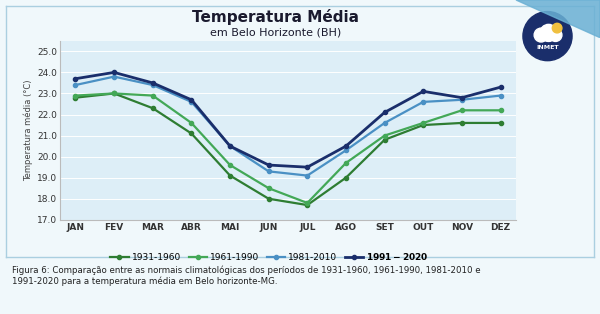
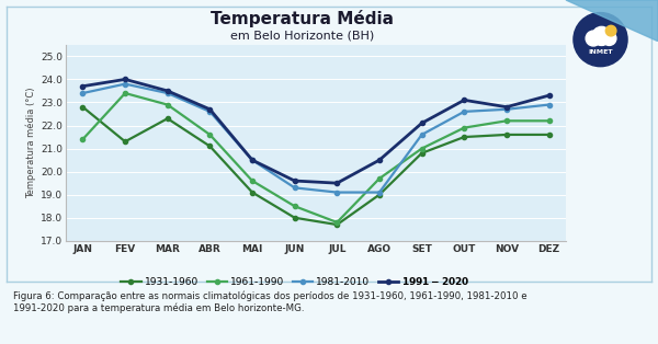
1961-1990/JAN: 22.9 -> 21.4
1931-1960/FEV: 23.0 -> 21.3
1961-1990/FEV: 23.0 -> 23.4
1981-2010/AGO: 20.3 -> 19.1
1961-1990/OUT: 21.6 -> 21.9
